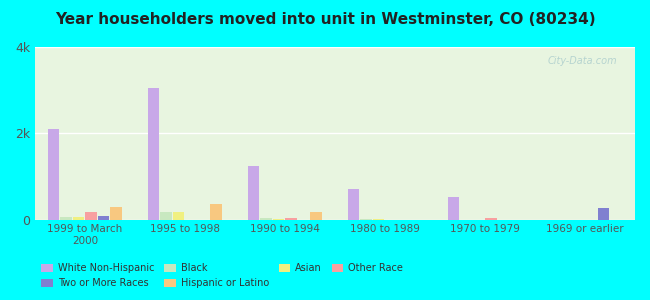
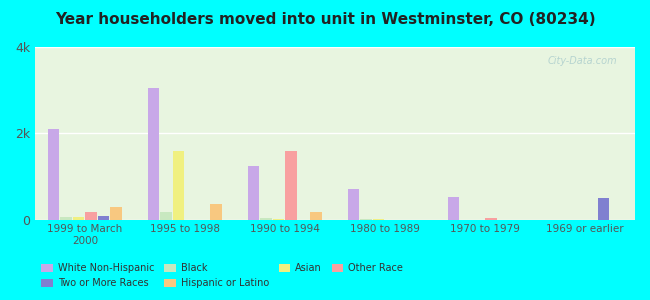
Asian/1995 to 1998: 0.18k -> 1.60k
Other Race/1990 to 1994: 0.03k -> 1.60k
Two or More Races/1969 or earlier: 0.26k -> 0.50k
